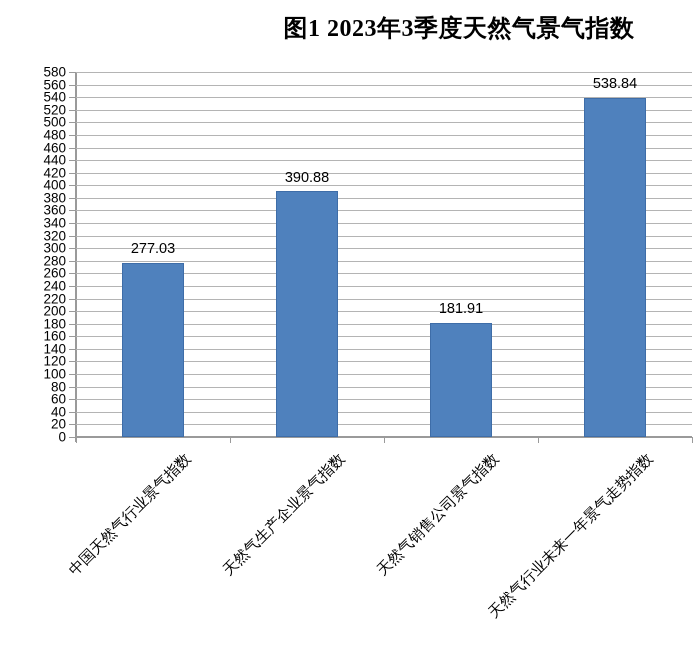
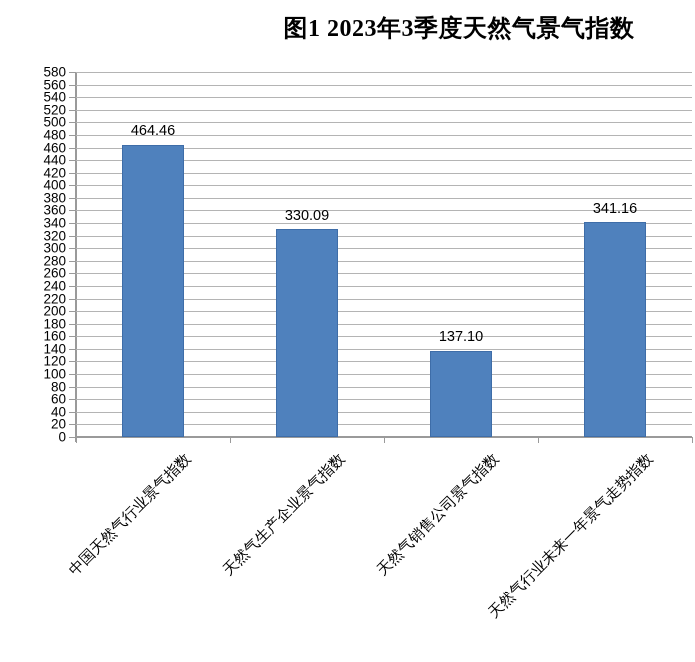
中国天然气行业景气指数: 277.03 -> 464.46
天然气生产企业景气指数: 390.88 -> 330.09
天然气销售公司景气指数: 181.91 -> 137.10
天然气行业未来一年景气走势指数: 538.84 -> 341.16
